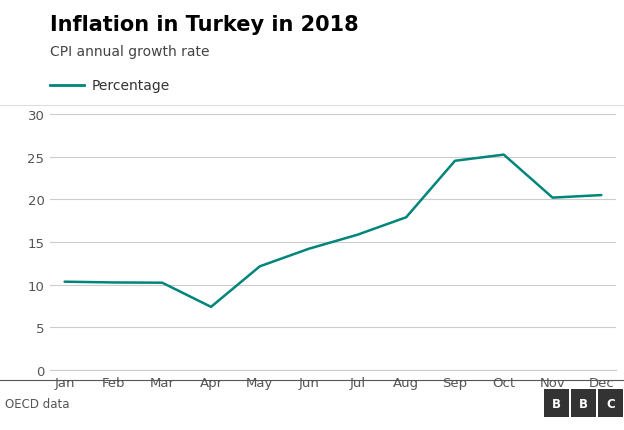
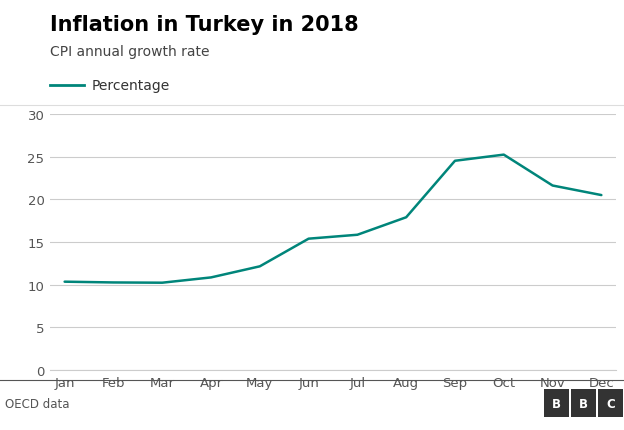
Apr: 7.4 -> 10.8
Jun: 14.2 -> 15.4
Nov: 20.2 -> 21.6
